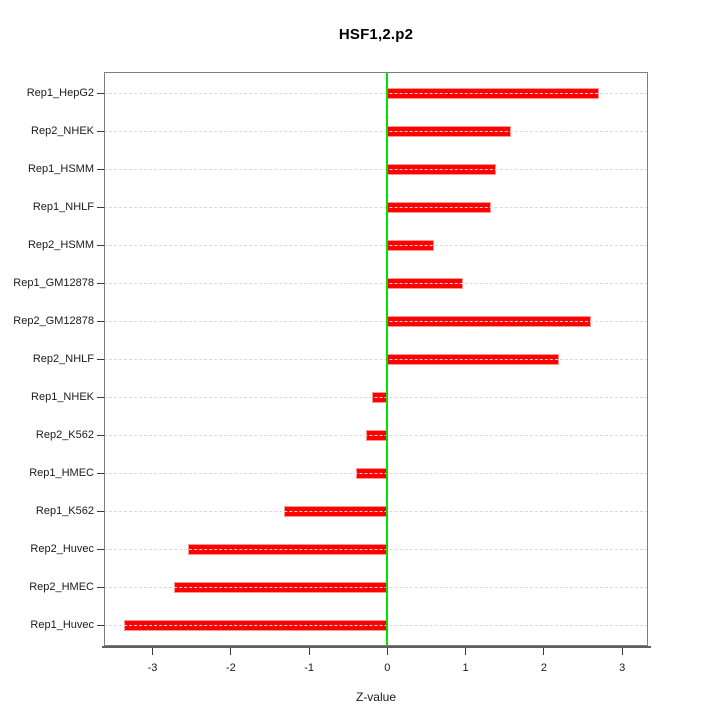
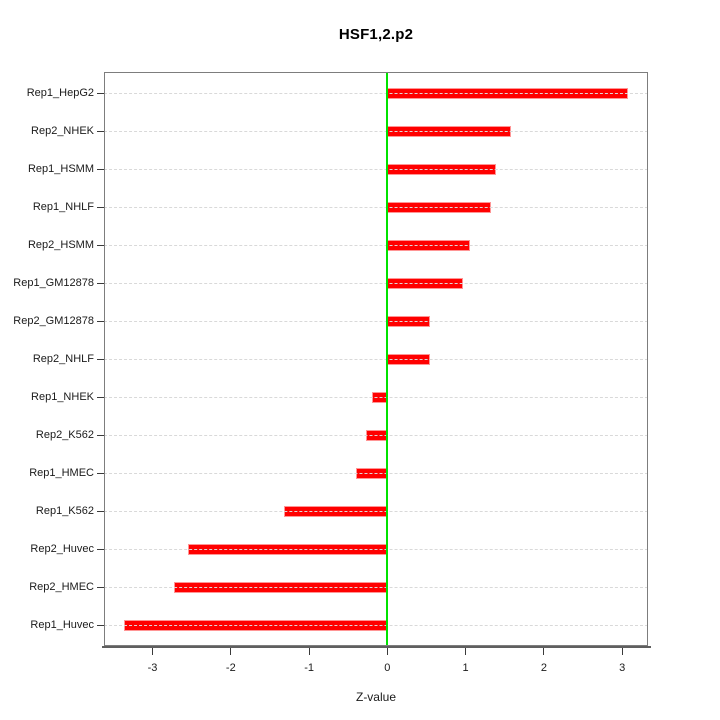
Rep1_HepG2: 2.7 -> 3.1
Rep2_HSMM: 0.6 -> 1.1
Rep2_GM12878: 2.6 -> 0.6
Rep2_NHLF: 2.2 -> 0.6
